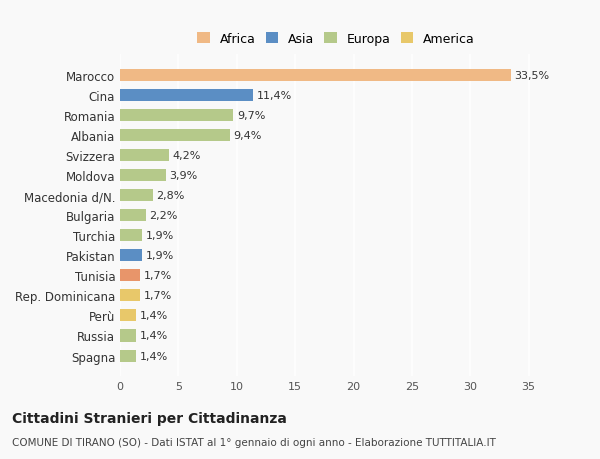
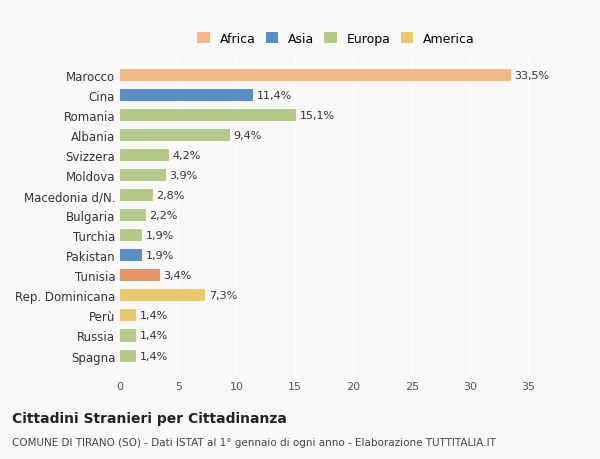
Romania: 9,7% -> 15,1%
Tunisia: 1,7% -> 3,4%
Rep. Dominicana: 1,7% -> 7,3%
